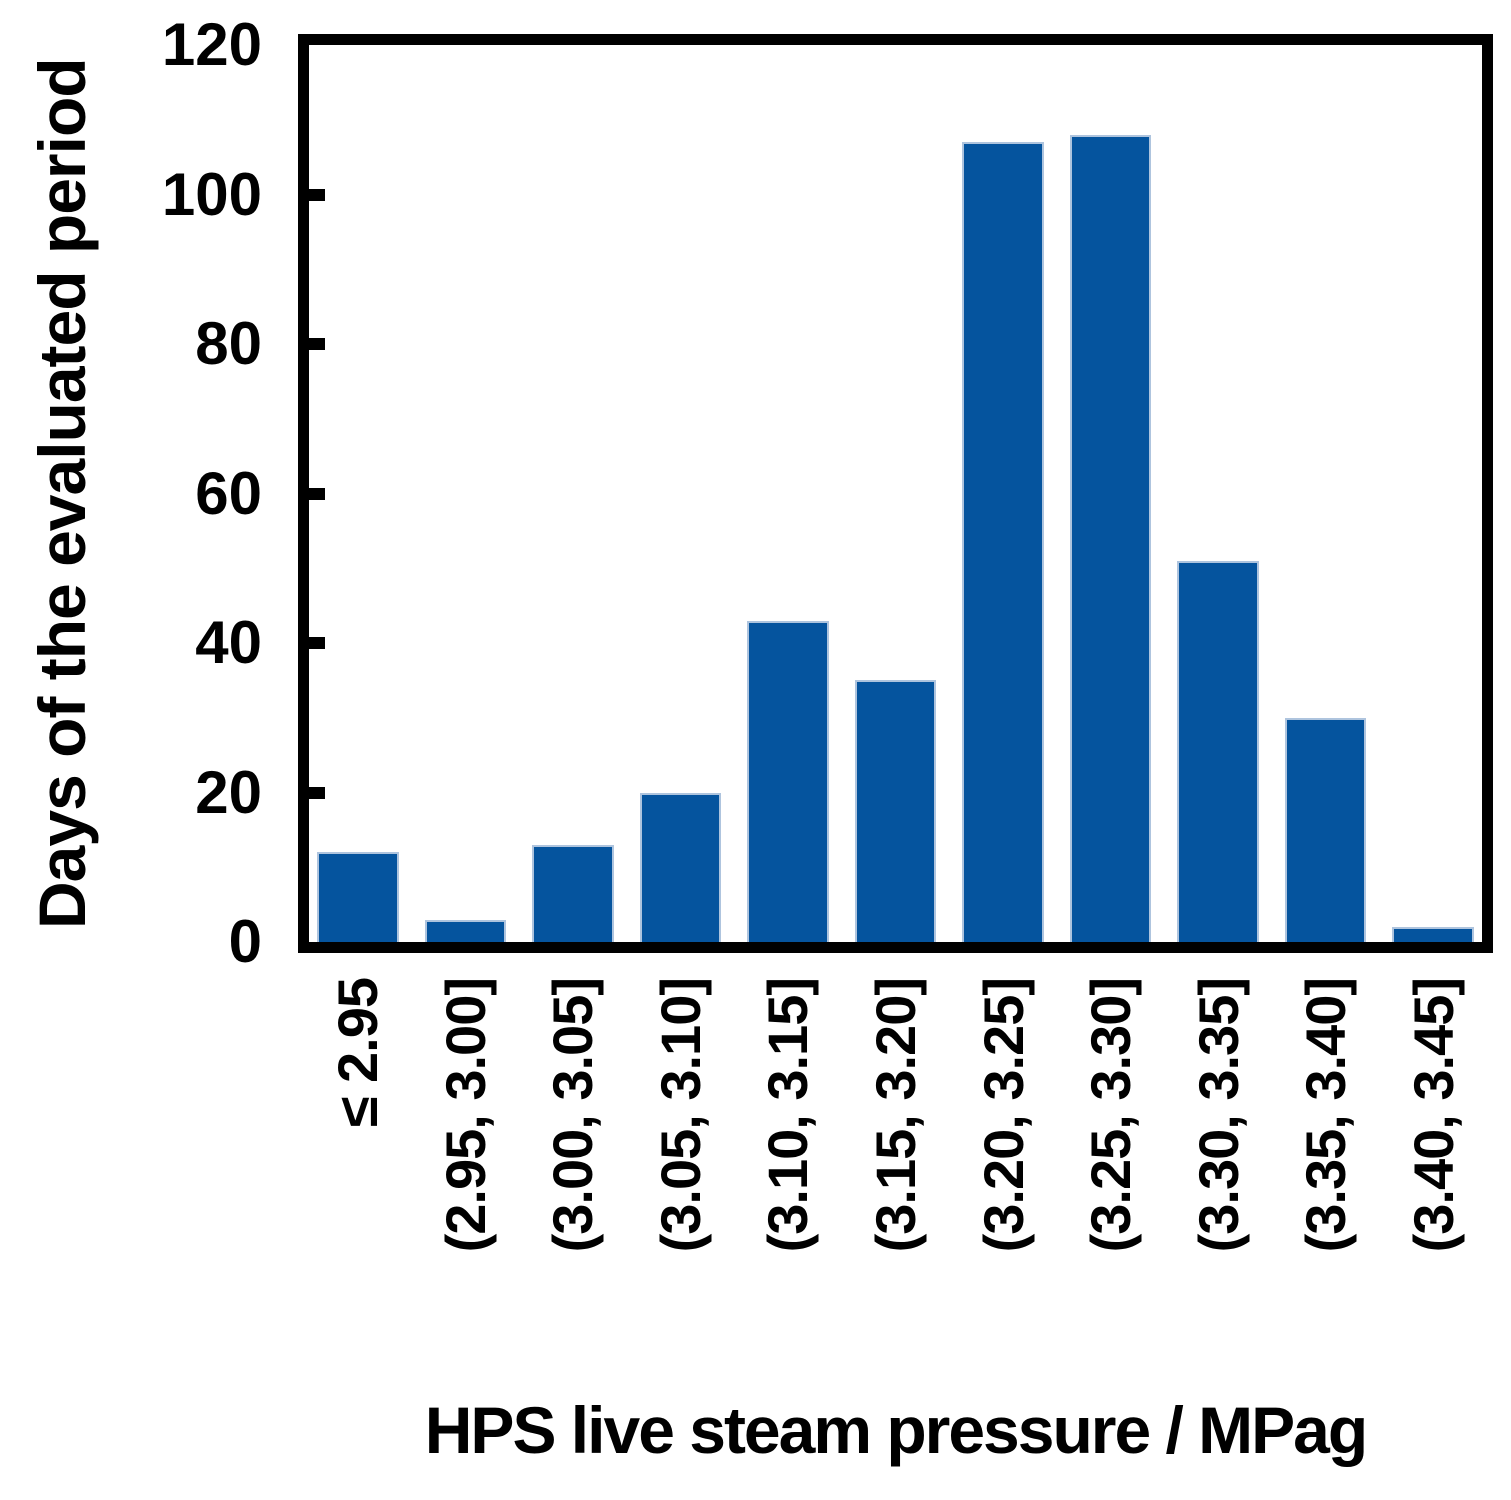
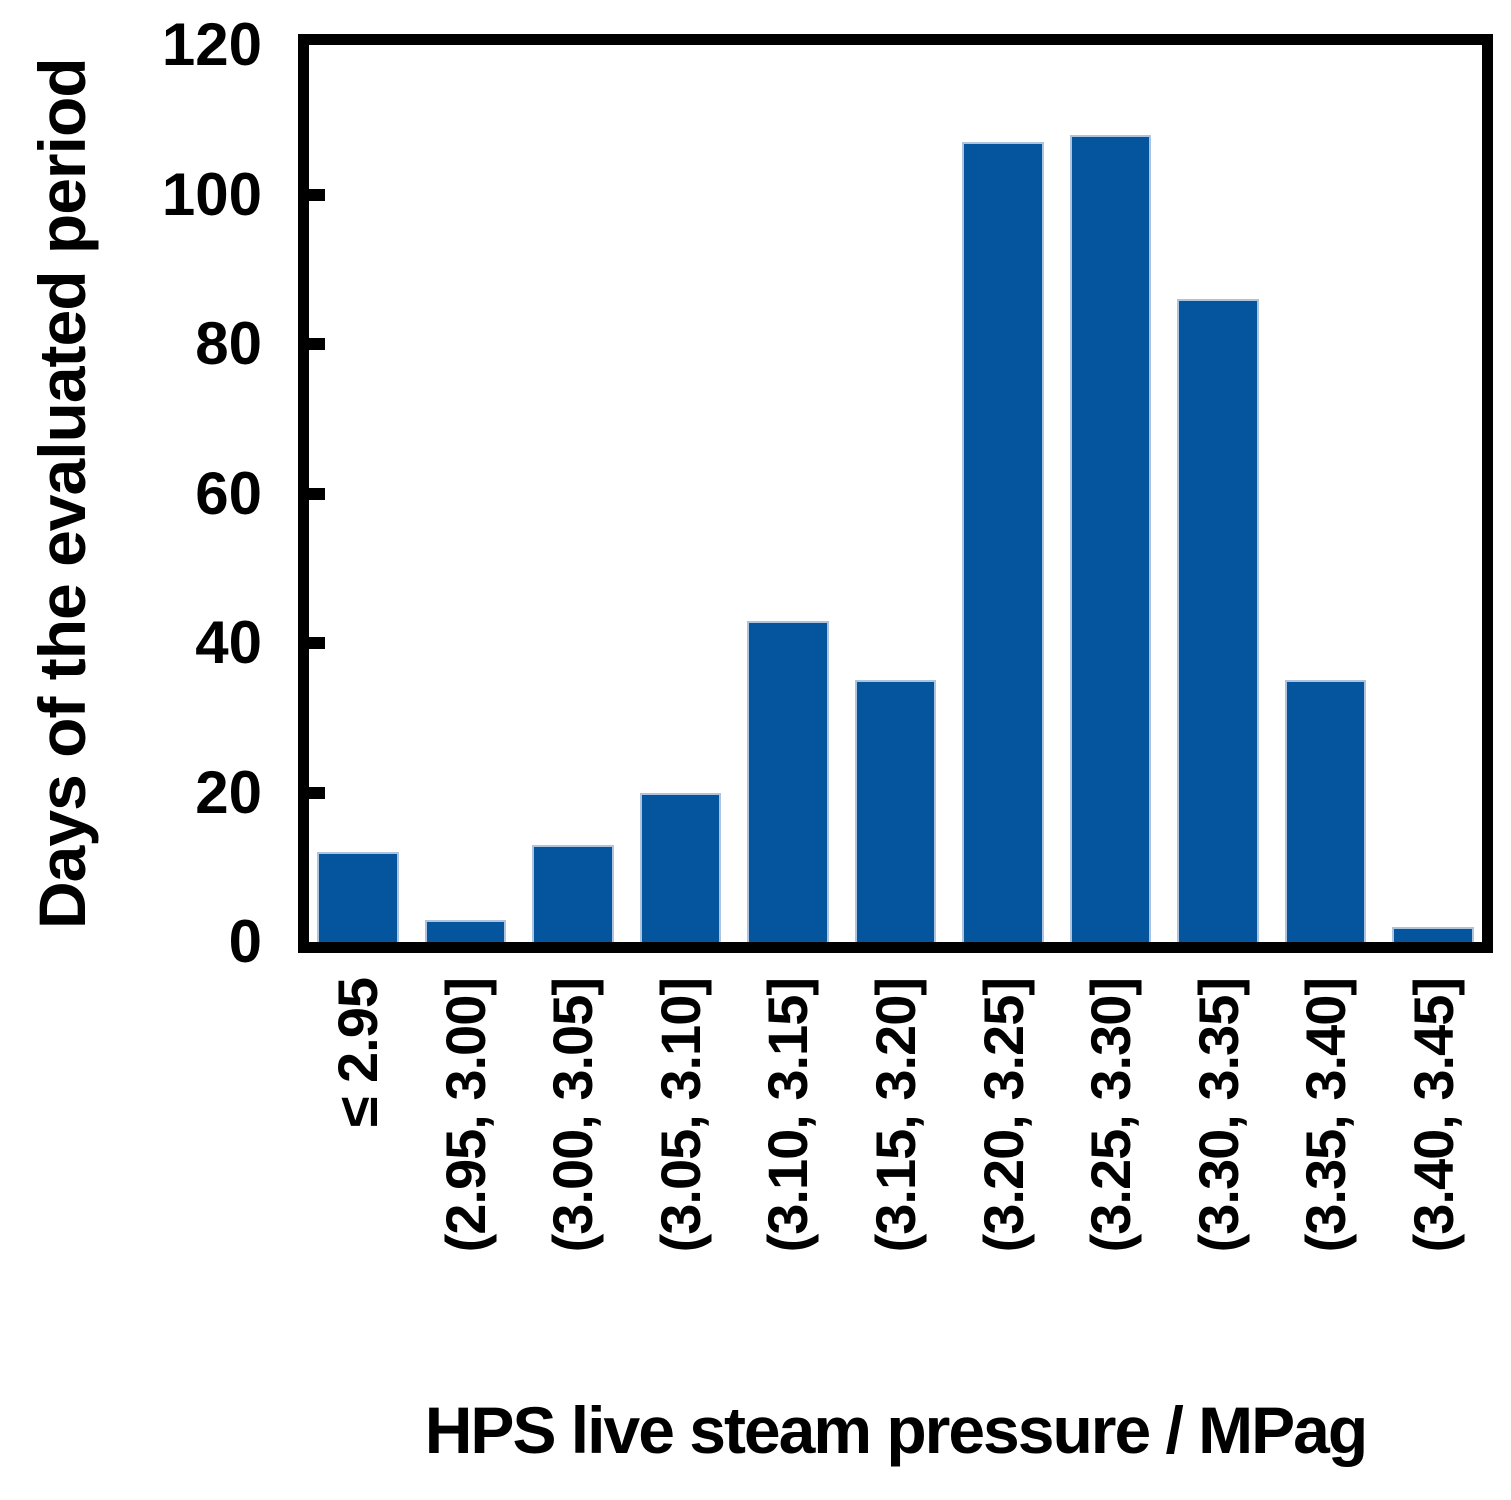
(3.30, 3.35]: 51 -> 86
(3.35, 3.40]: 30 -> 35
